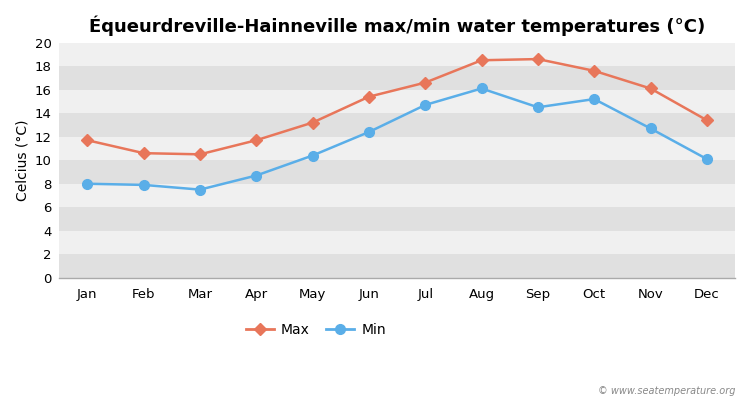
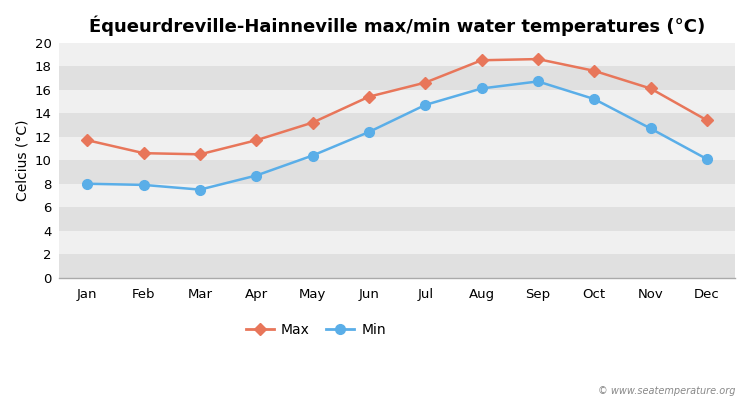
Min/Sep: 14.5 -> 16.7
